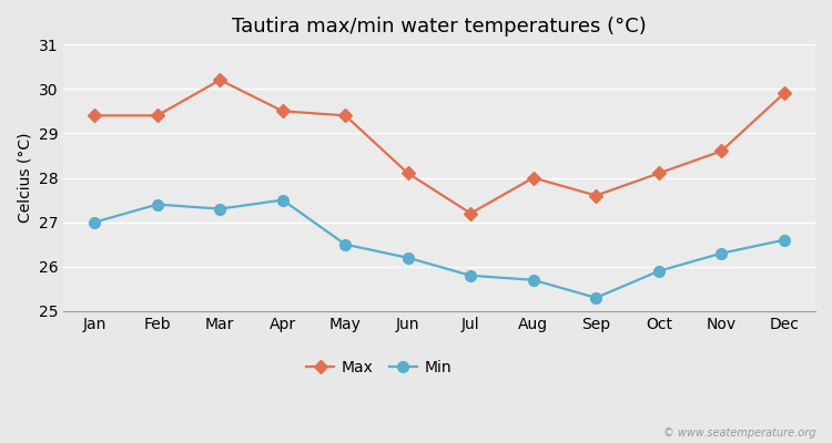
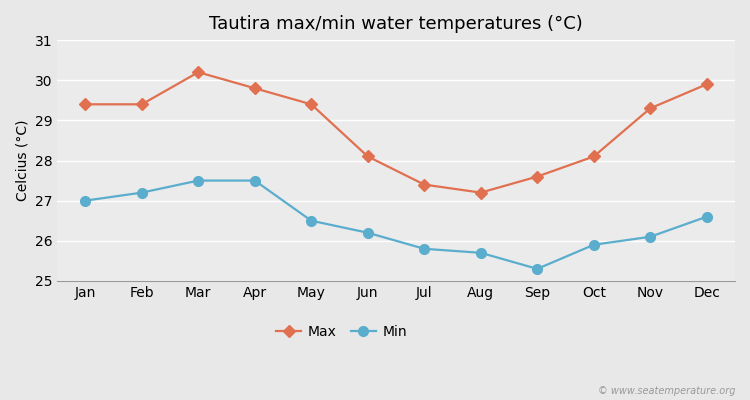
Min/Feb: 27.4 -> 27.2
Min/Mar: 27.3 -> 27.5
Max/Apr: 29.5 -> 29.8
Max/Jul: 27.2 -> 27.4
Max/Aug: 28.0 -> 27.2
Max/Nov: 28.6 -> 29.3
Min/Nov: 26.3 -> 26.1
